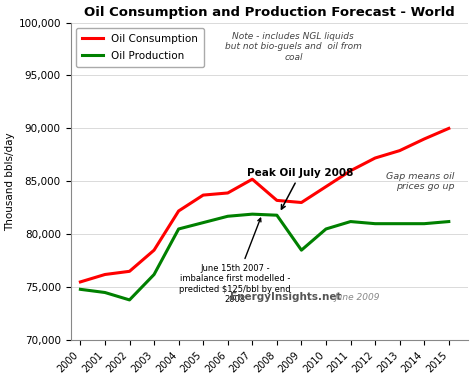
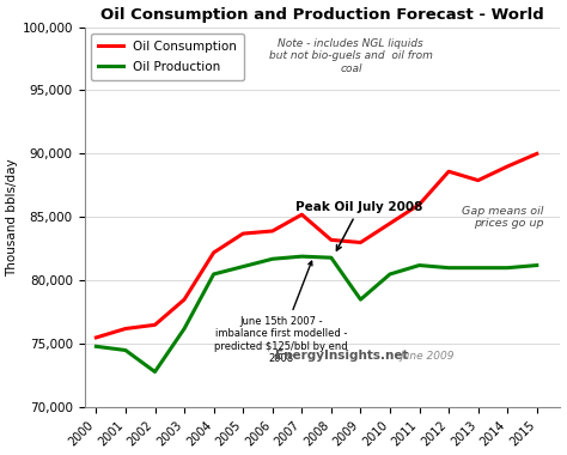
Oil Production/2002: 73,800 -> 72,800
Oil Consumption/2012: 87,200 -> 88,600
